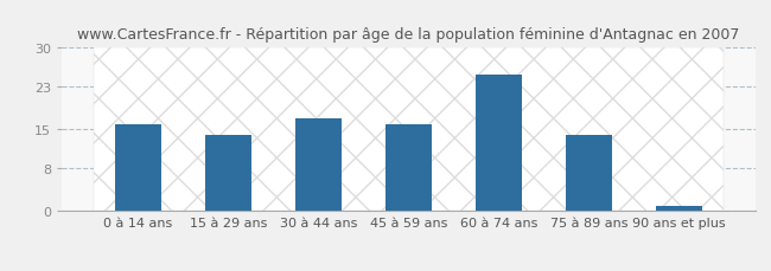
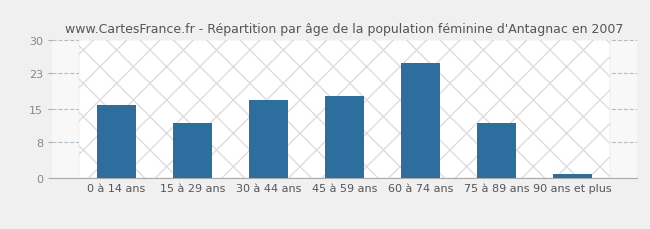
15 à 29 ans: 14 -> 12
45 à 59 ans: 16 -> 18
75 à 89 ans: 14 -> 12
